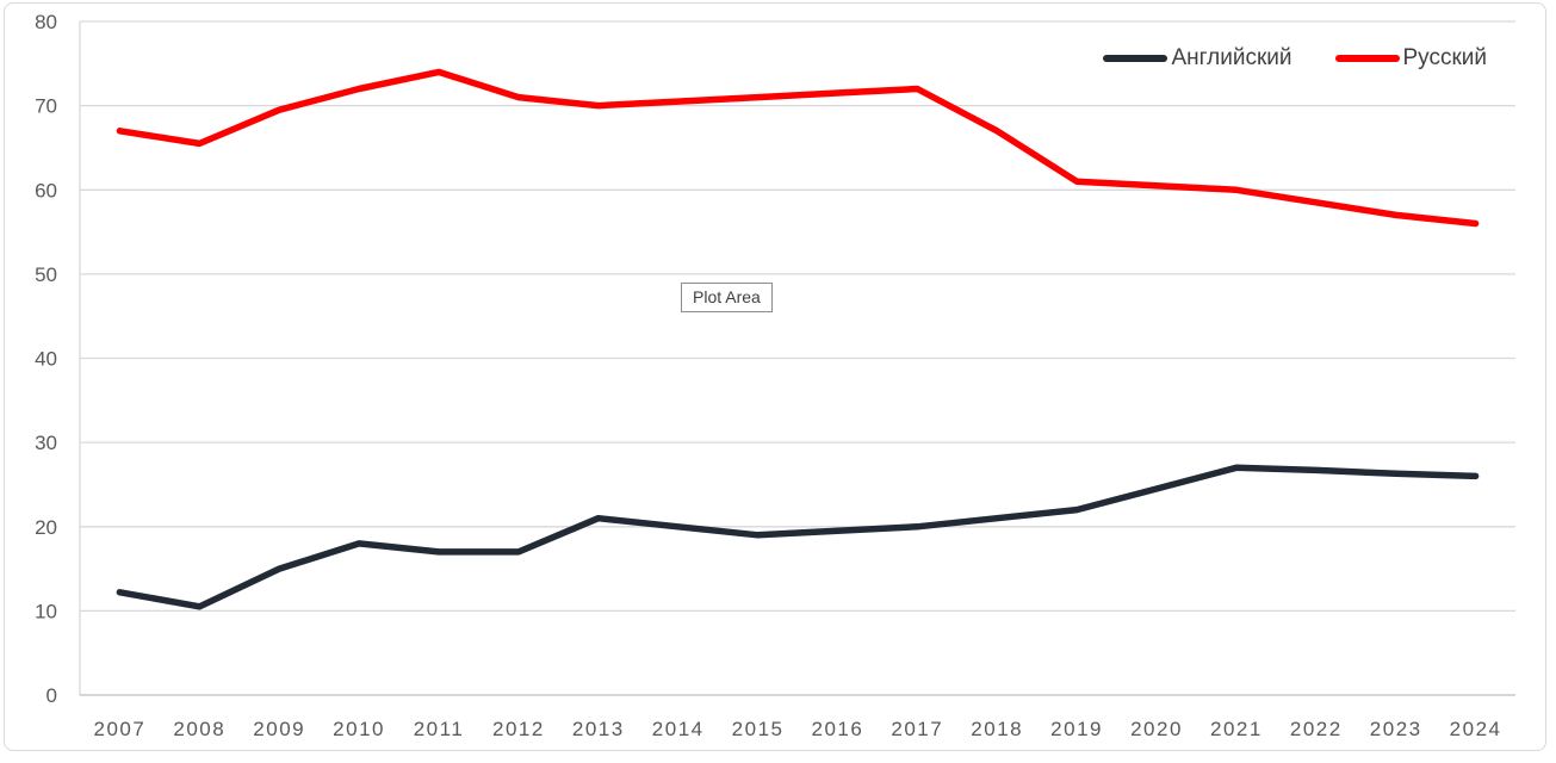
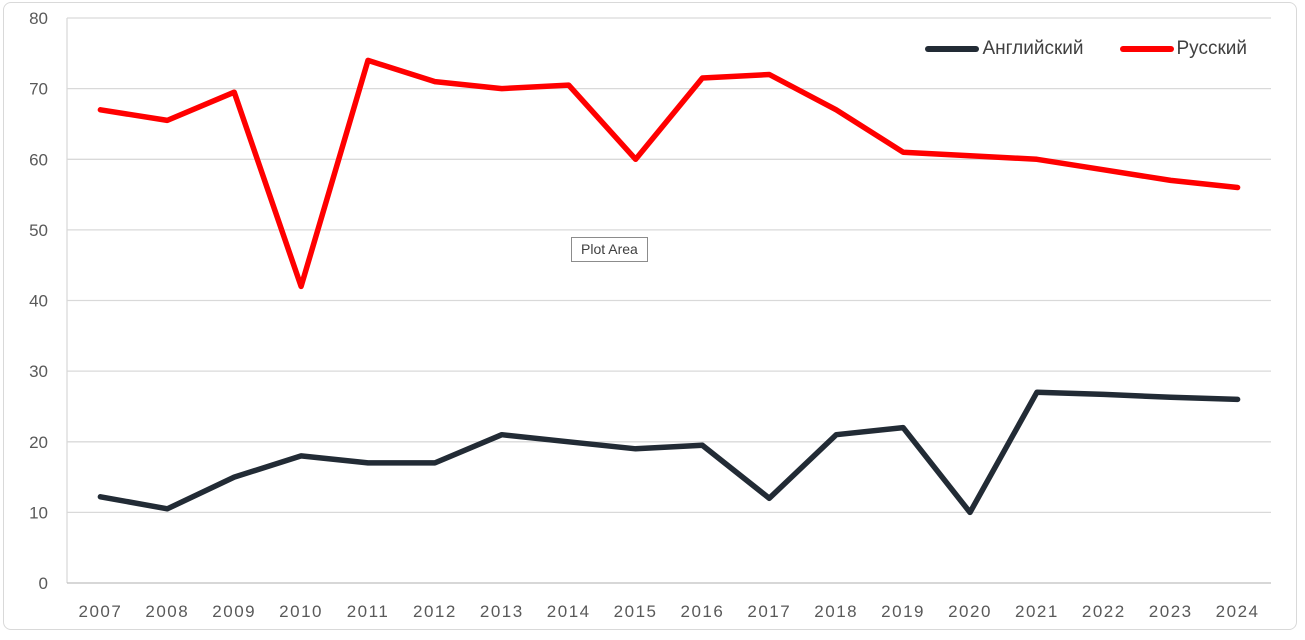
Русский/2010: 72 -> 42
Русский/2015: 71 -> 60
Английский/2017: 20 -> 12
Английский/2020: 24 -> 10
